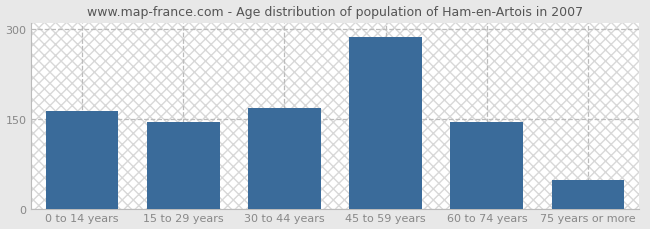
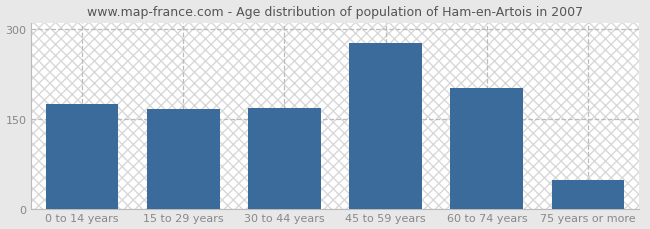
0 to 14 years: 163 -> 174
15 to 29 years: 145 -> 166
45 to 59 years: 287 -> 276
60 to 74 years: 145 -> 202
